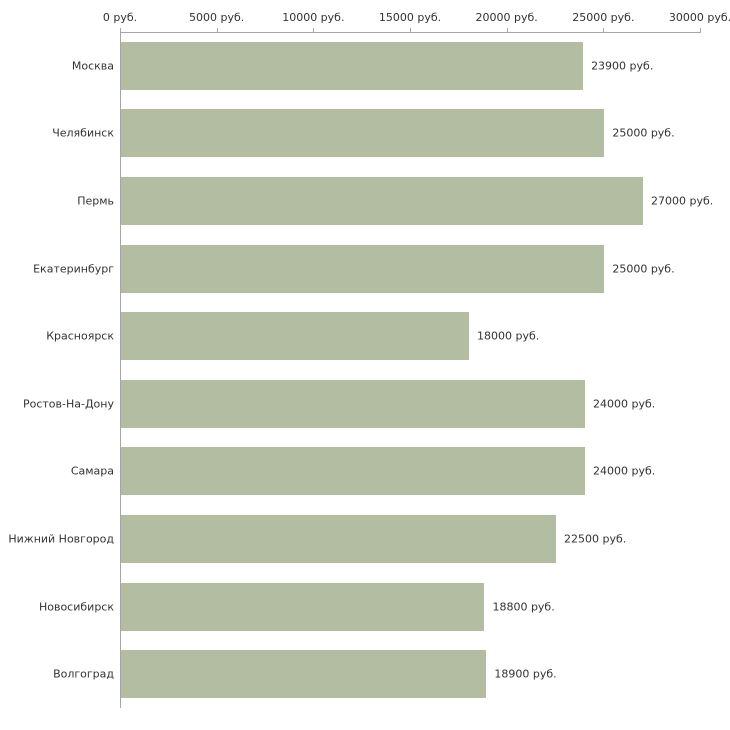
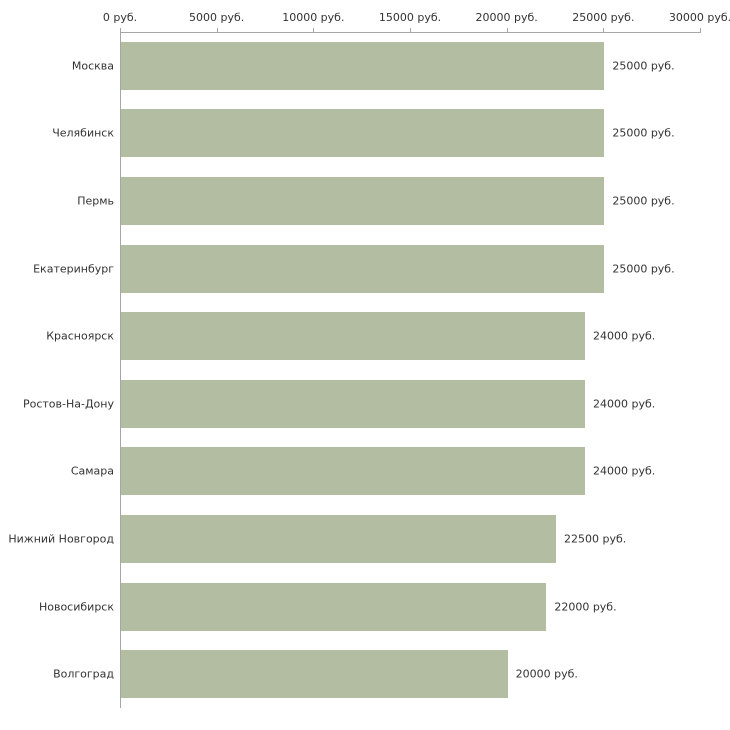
Москва: 23900 -> 25000
Пермь: 27000 -> 25000
Красноярск: 18000 -> 24000
Новосибирск: 18800 -> 22000
Волгоград: 18900 -> 20000
